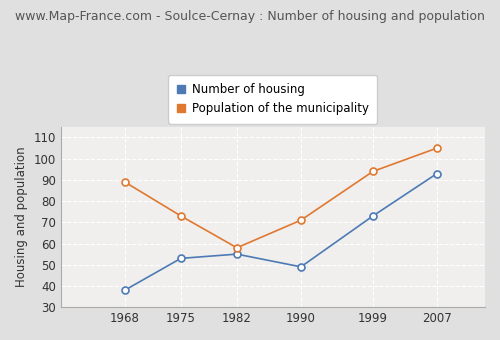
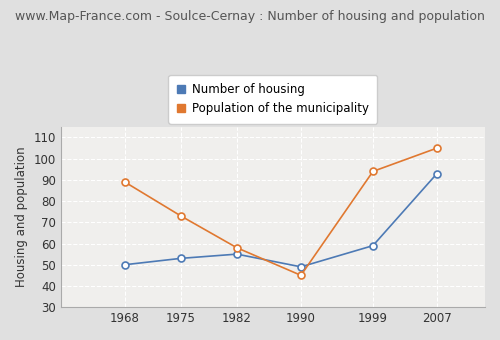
Number of housing/1968: 38 -> 50
Population of the municipality/1990: 71 -> 45
Number of housing/1999: 73 -> 59
